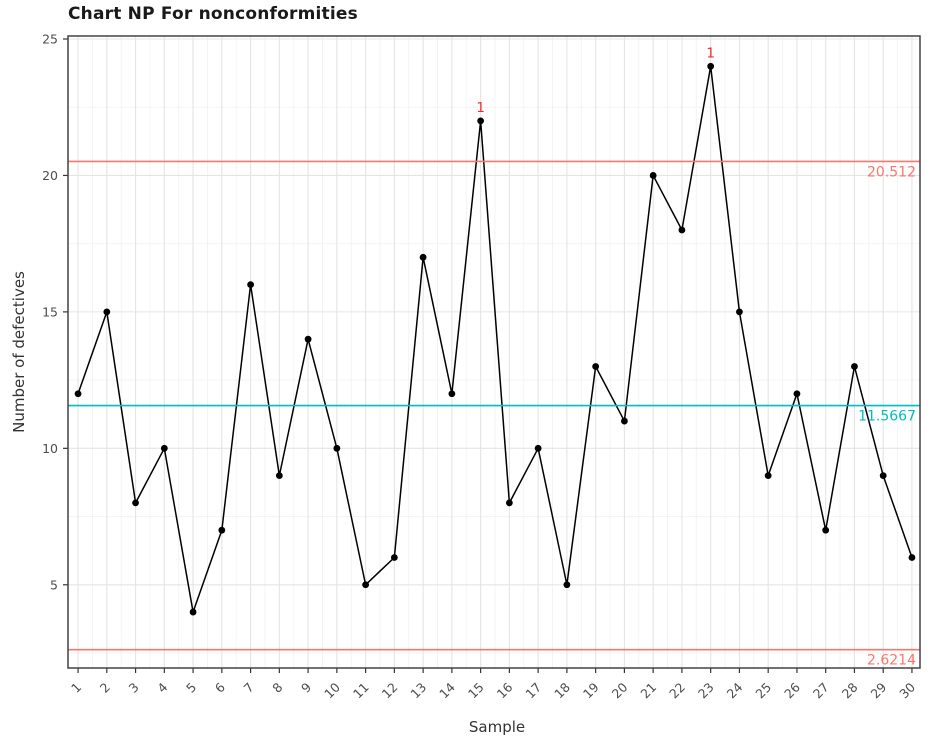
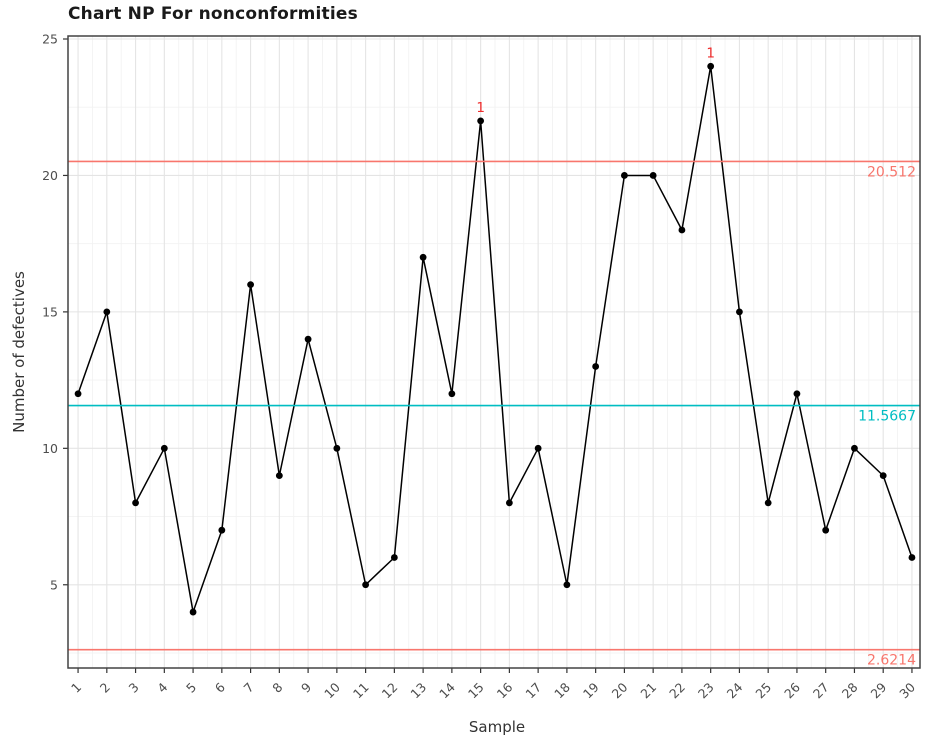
20: 11 -> 20
25: 9 -> 8
28: 13 -> 10
